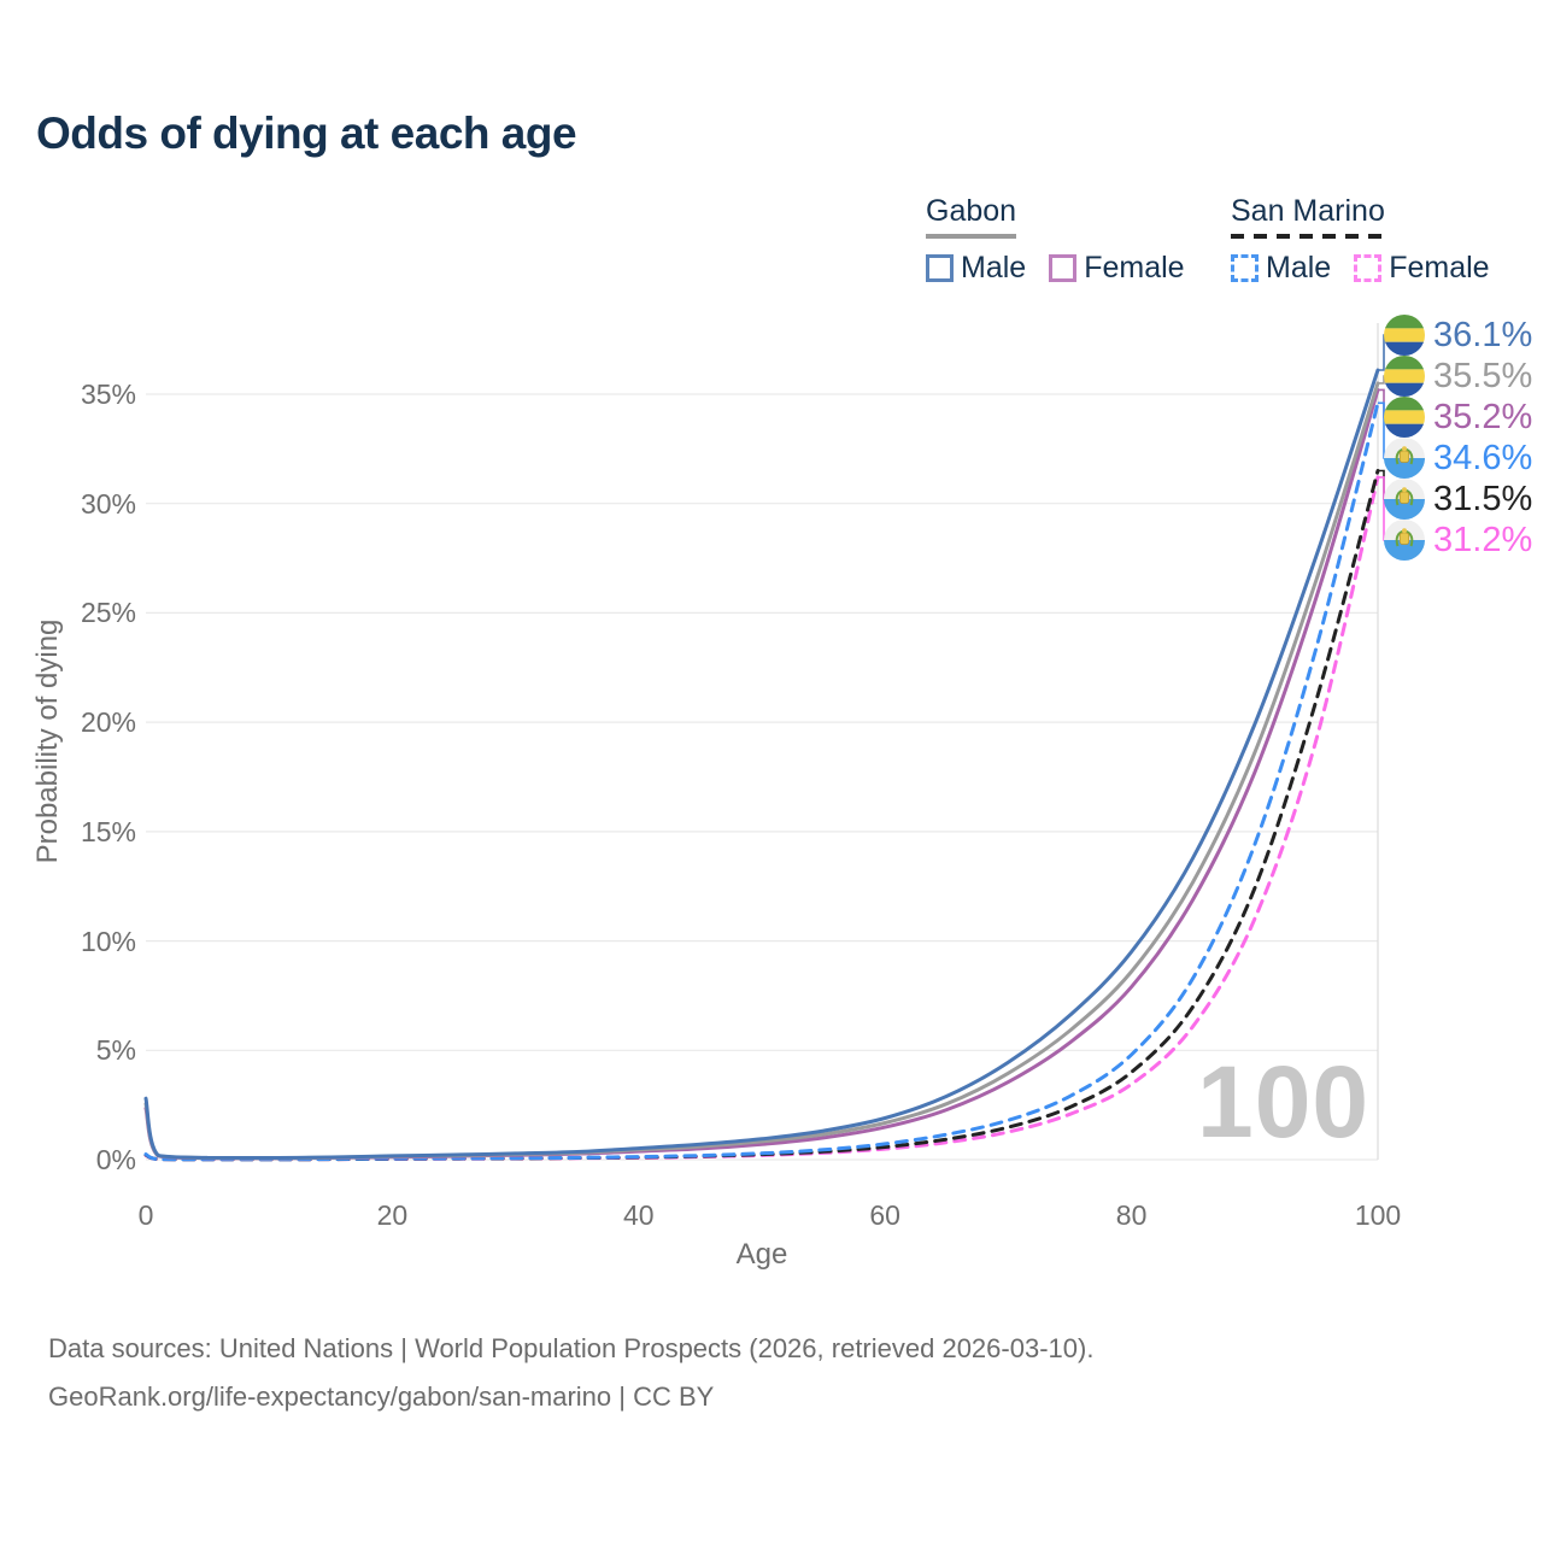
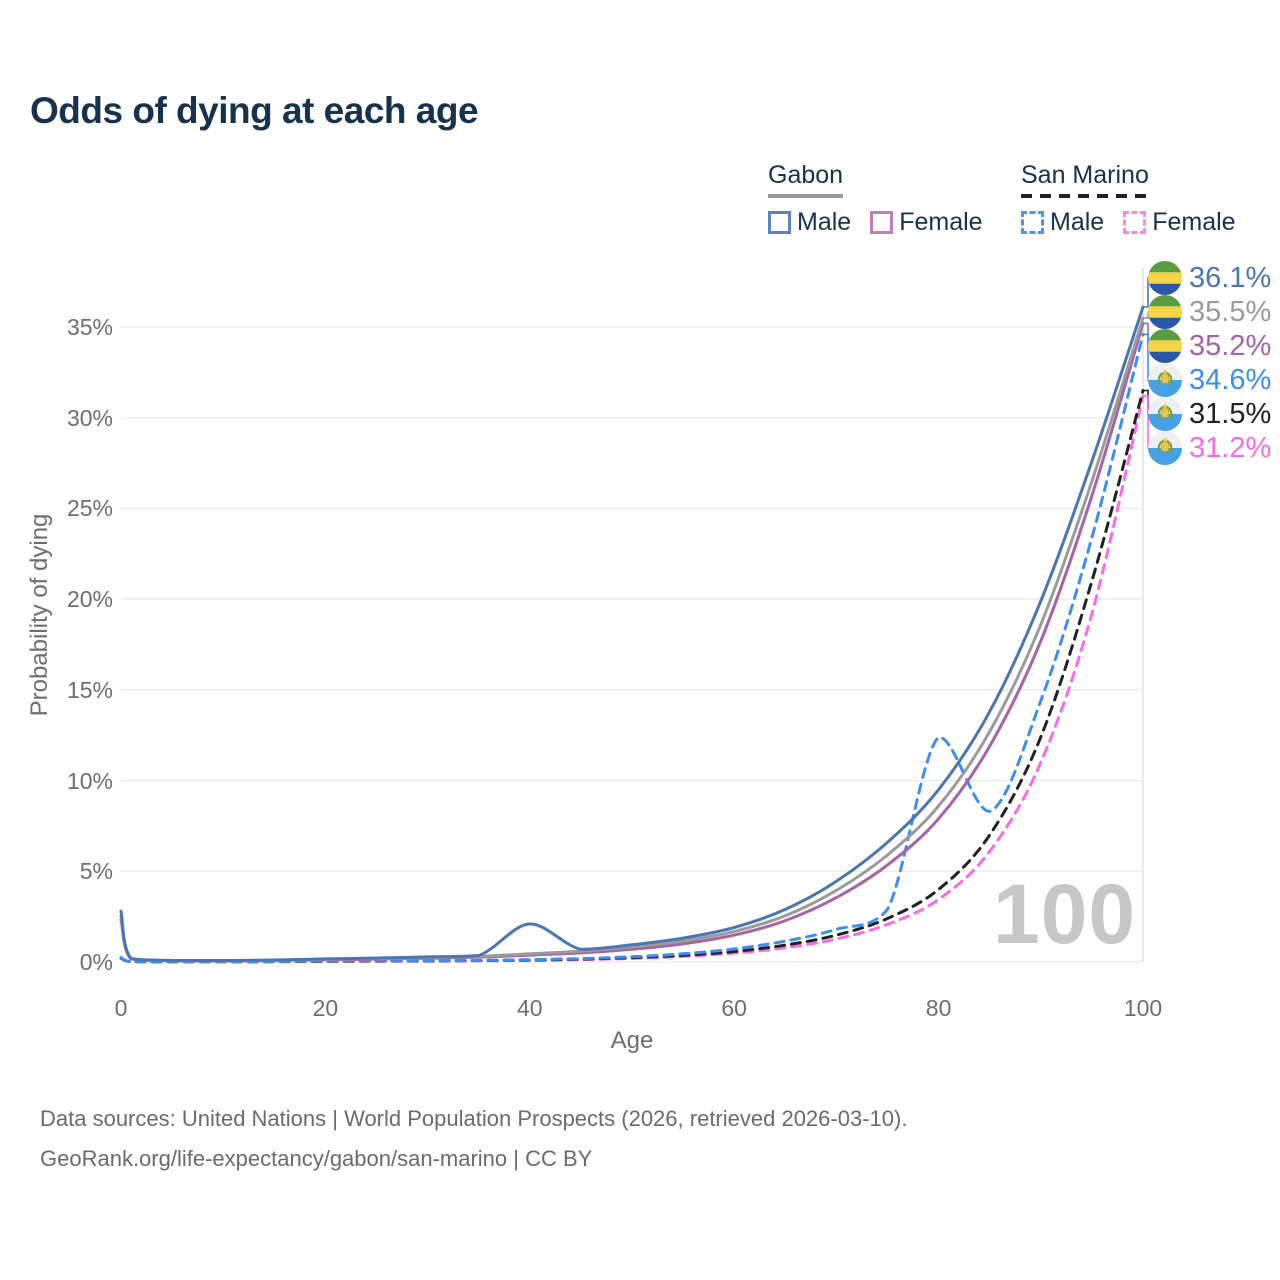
Gabon Male/40: 0.5% -> 2.1%
San Marino Male/80: 4.8% -> 12.4%
